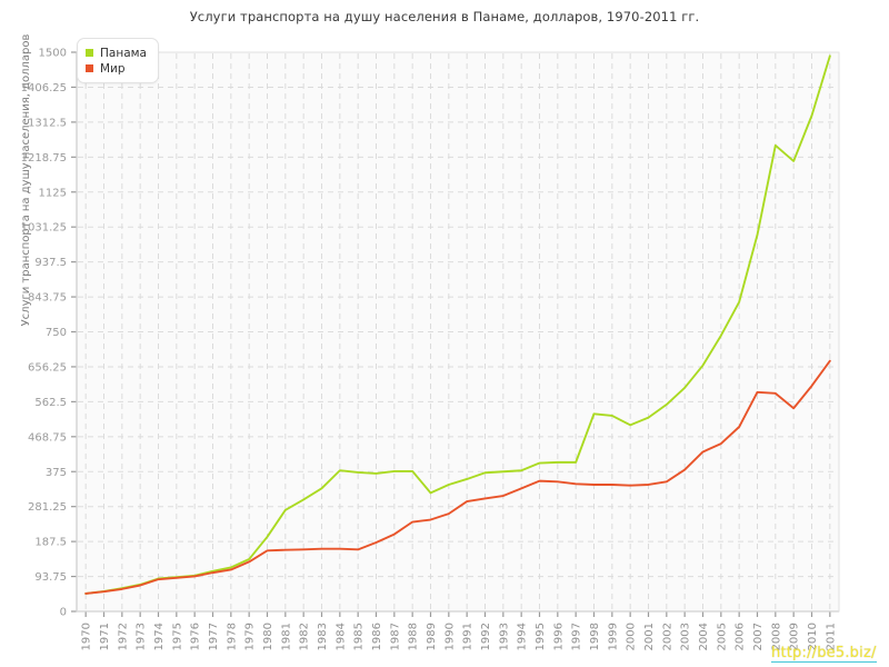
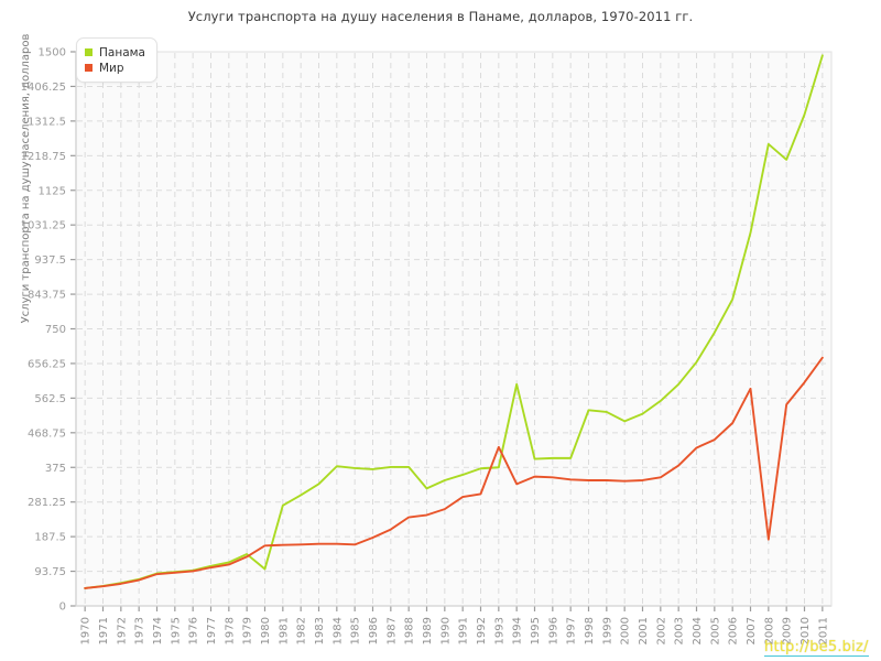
Панама/1980: 200 -> 100
Мир/1993: 310 -> 430
Панама/1994: 380 -> 600
Мир/2008: 580 -> 180
